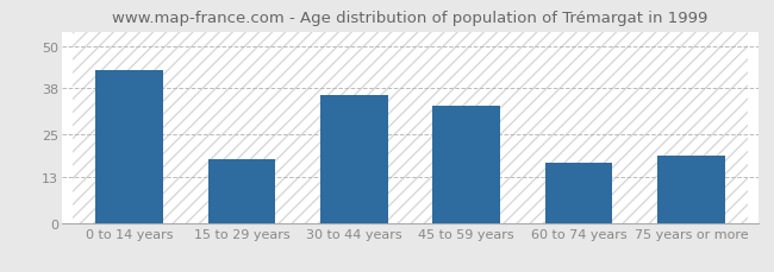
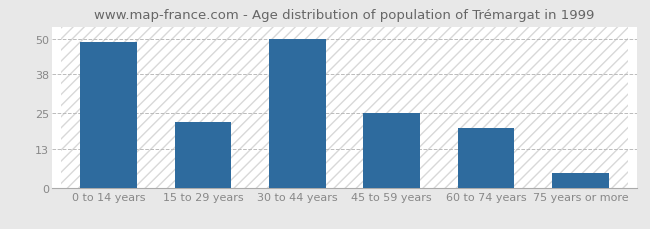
0 to 14 years: 43 -> 49
15 to 29 years: 18 -> 22
30 to 44 years: 36 -> 50
45 to 59 years: 33 -> 25
60 to 74 years: 17 -> 20
75 years or more: 19 -> 5
